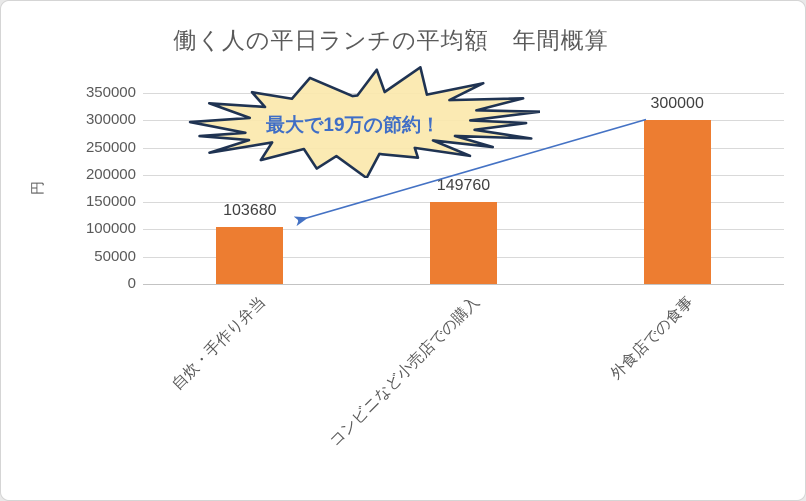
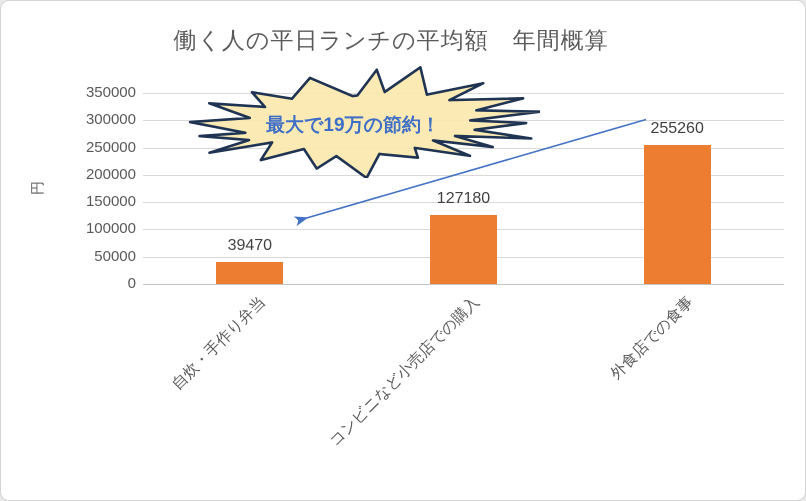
自炊・手作り弁当: 103680 -> 39470
コンビニなど小売店での購入: 149760 -> 127180
外食店での食事: 300000 -> 255260
